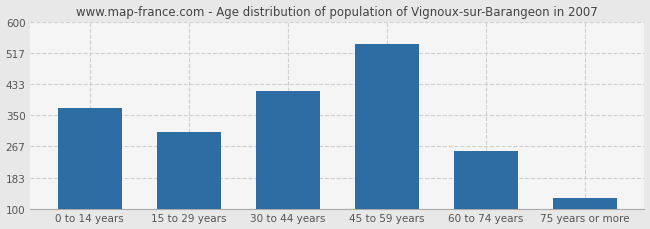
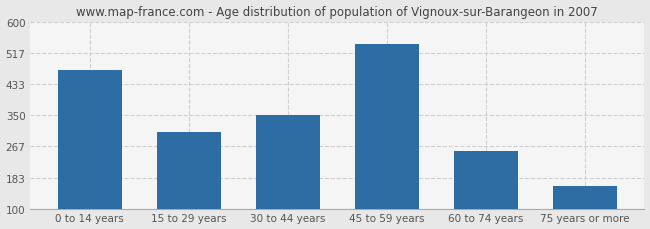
0 to 14 years: 370 -> 470
30 to 44 years: 413 -> 350
75 years or more: 128 -> 160
